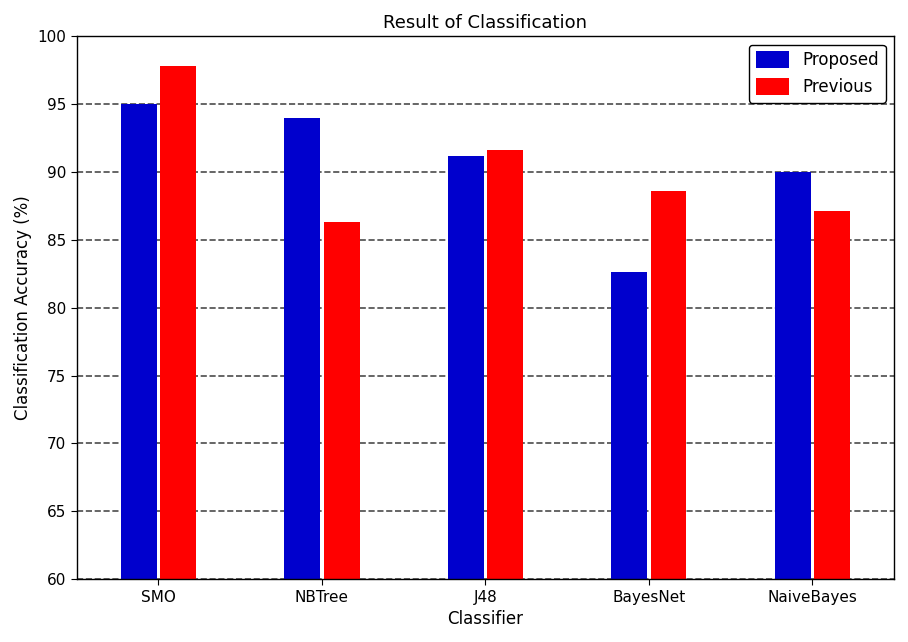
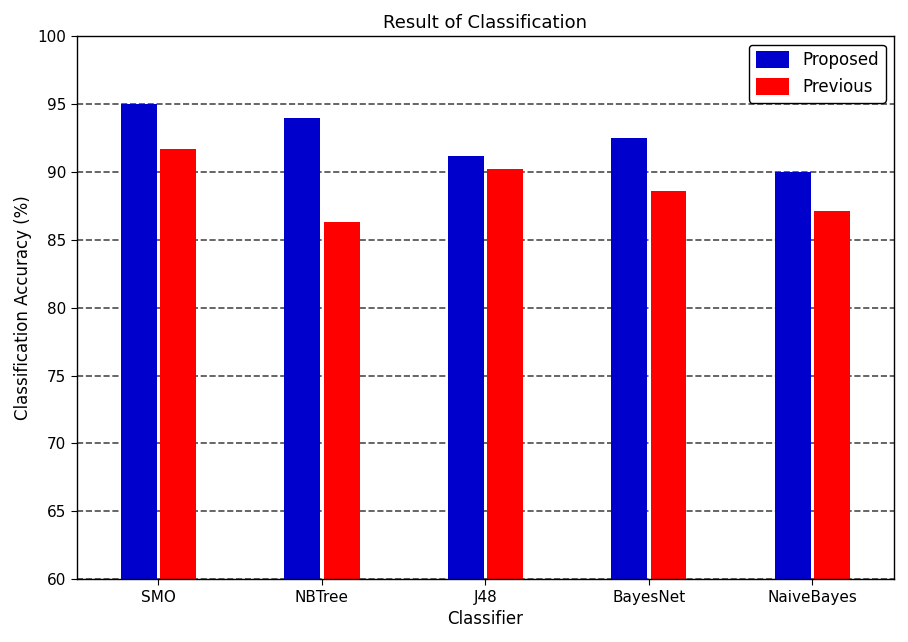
Previous/SMO: 97.8 -> 91.7
Previous/J48: 91.6 -> 90.2
Proposed/BayesNet: 82.6 -> 92.5
